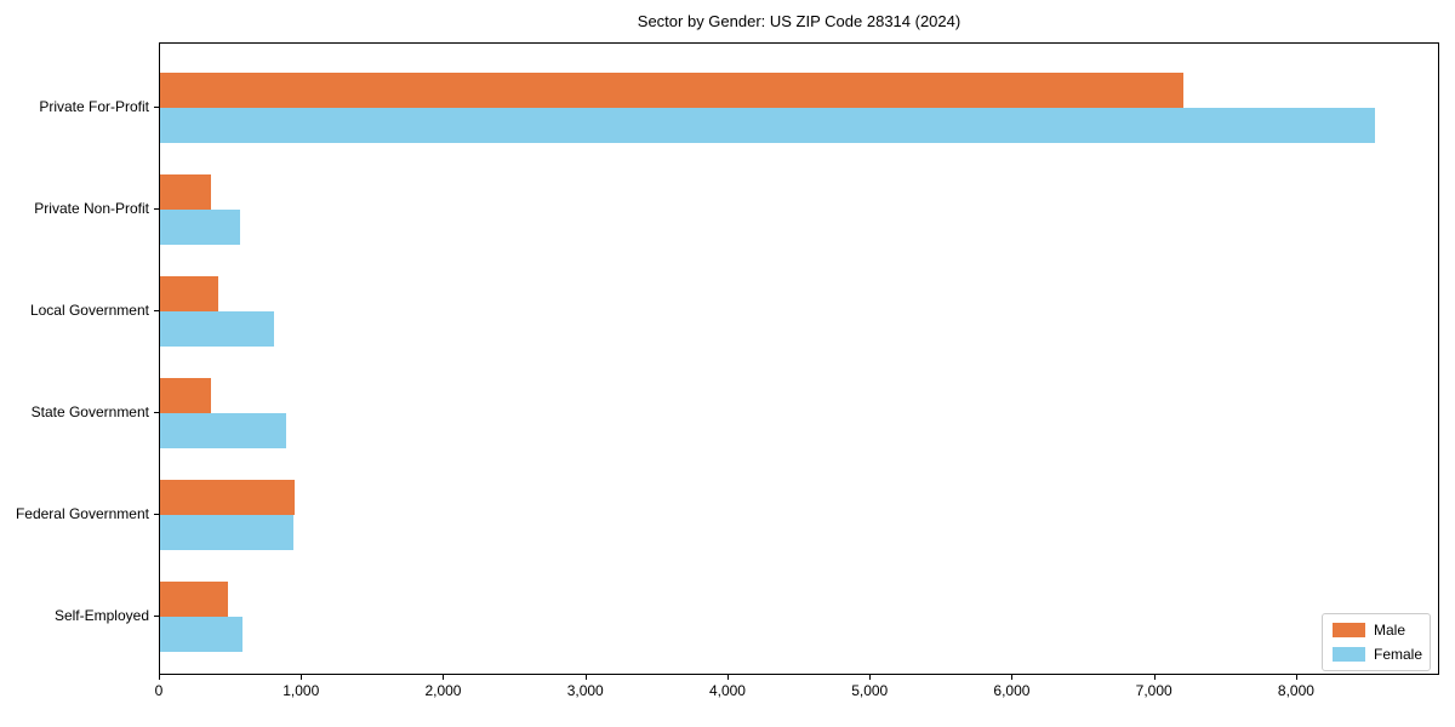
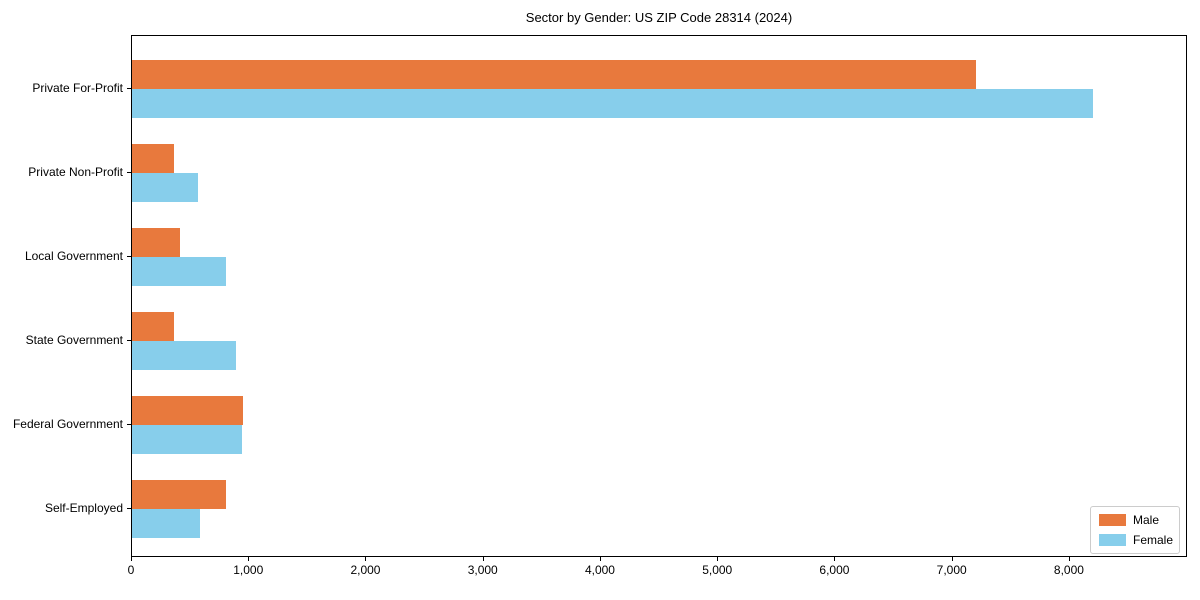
Female/Private For-Profit: 8550 -> 8200
Male/Self-Employed: 480 -> 800
